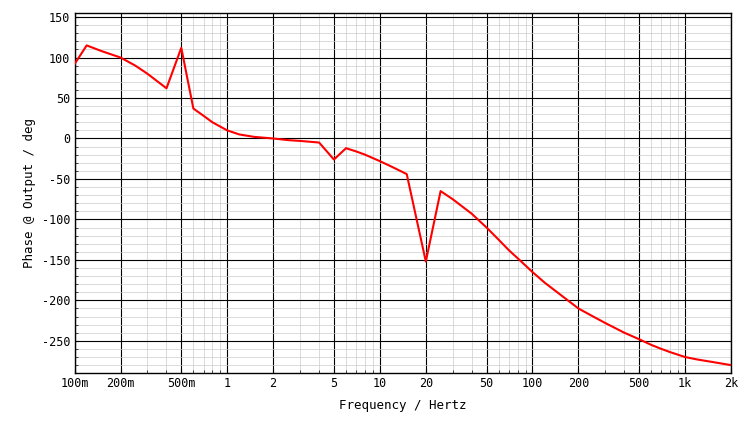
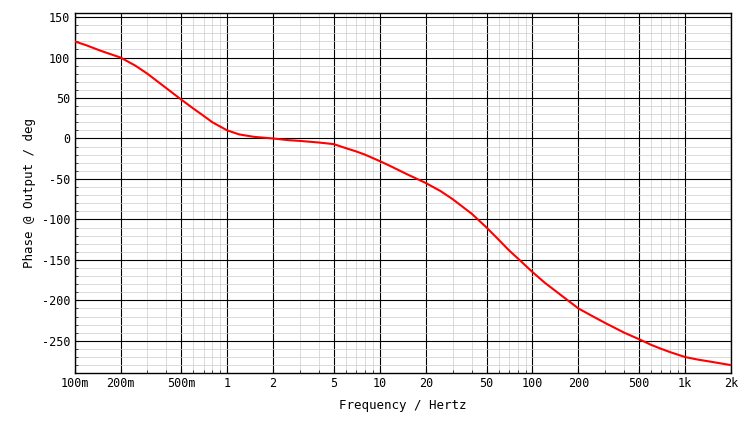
100m: 92 -> 120
500m: 112 -> 48
5: -26 -> -7
20: -152 -> -55
